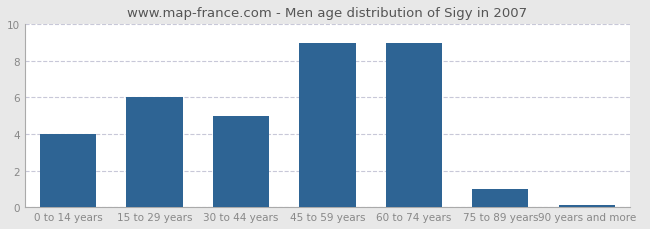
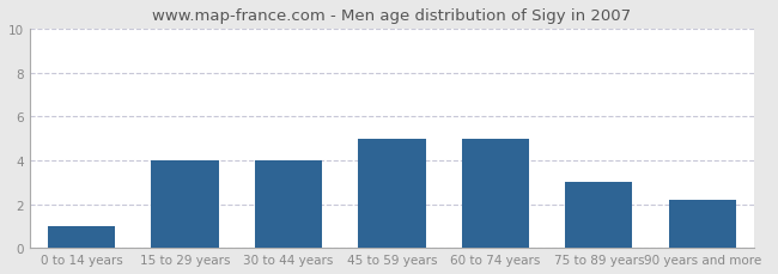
0 to 14 years: 4.0 -> 1.0
15 to 29 years: 6.0 -> 4.0
30 to 44 years: 5.0 -> 4.0
45 to 59 years: 9.0 -> 5.0
60 to 74 years: 9.0 -> 5.0
75 to 89 years: 1.0 -> 3.0
90 years and more: 0.1 -> 2.2
